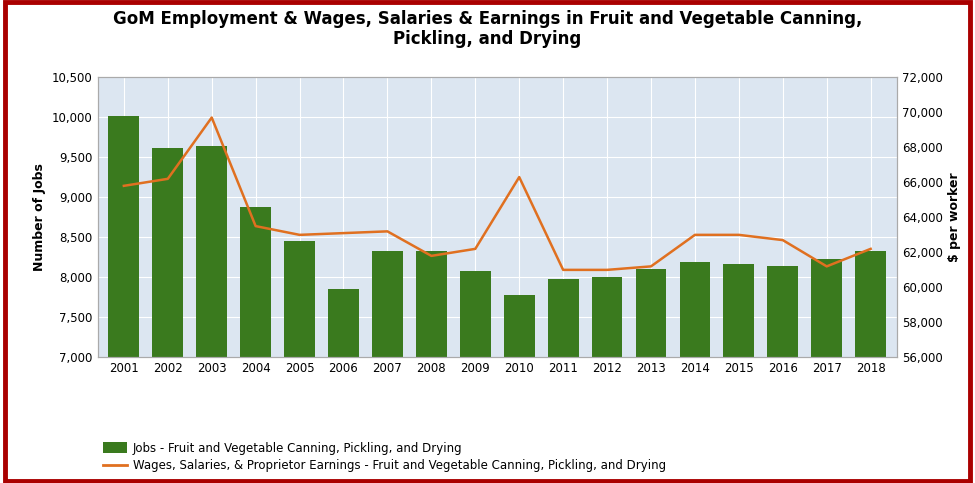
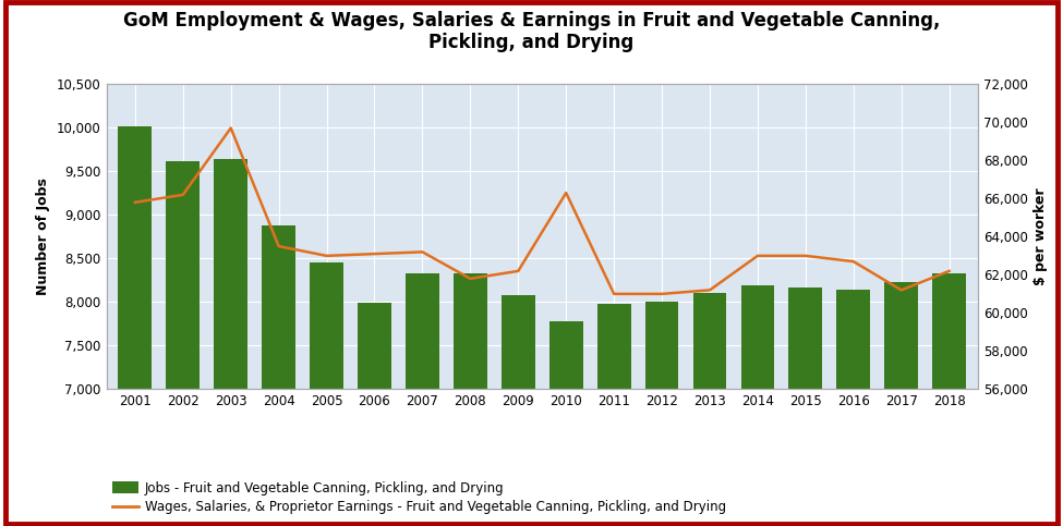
Jobs - Fruit and Vegetable Canning, Pickling, and Drying/2006: 7,860 -> 7,990
